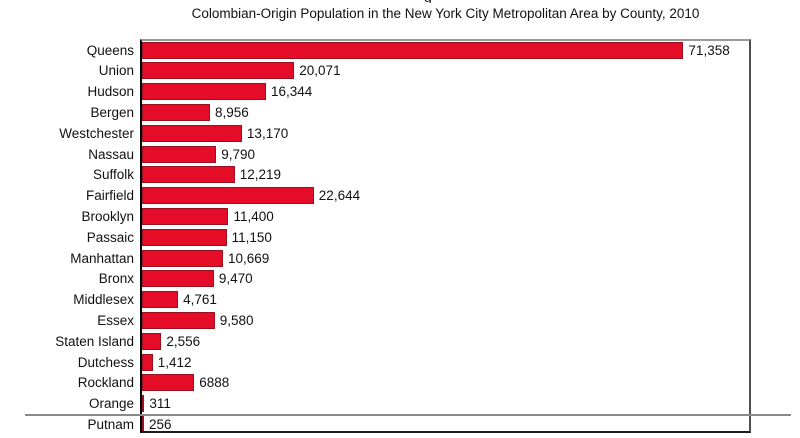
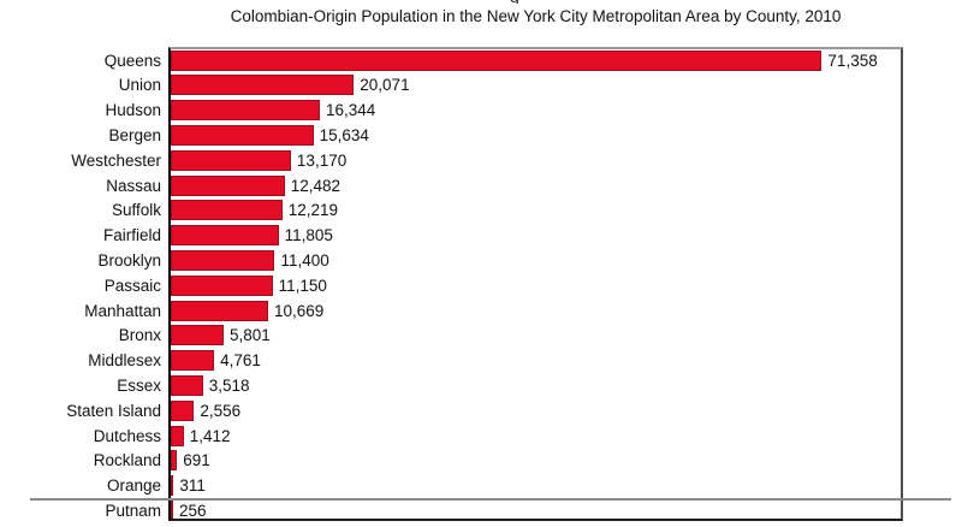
Bergen: 8,956 -> 15,634
Nassau: 9,790 -> 12,482
Fairfield: 22,644 -> 11,805
Bronx: 9,470 -> 5,801
Essex: 9,580 -> 3,518
Rockland: 6888 -> 691
